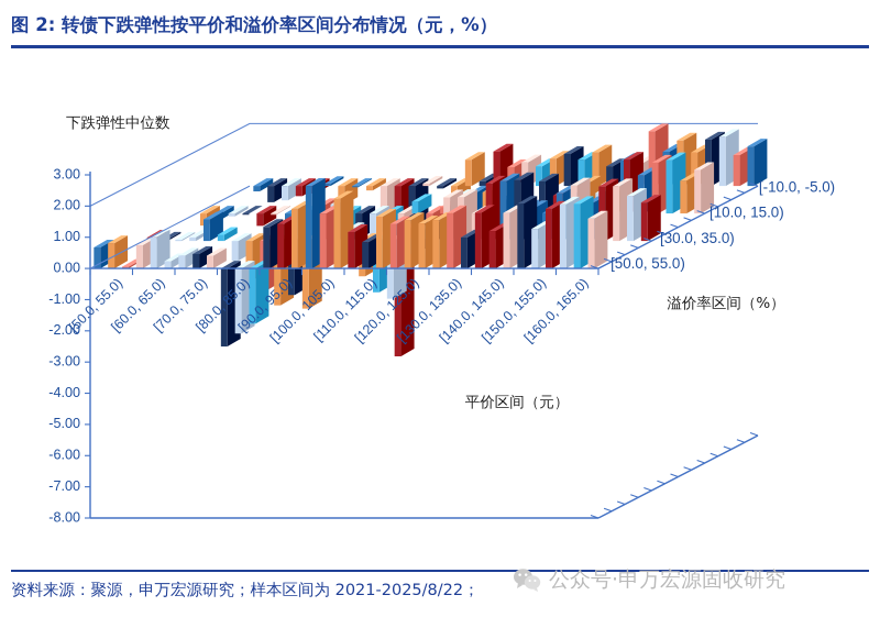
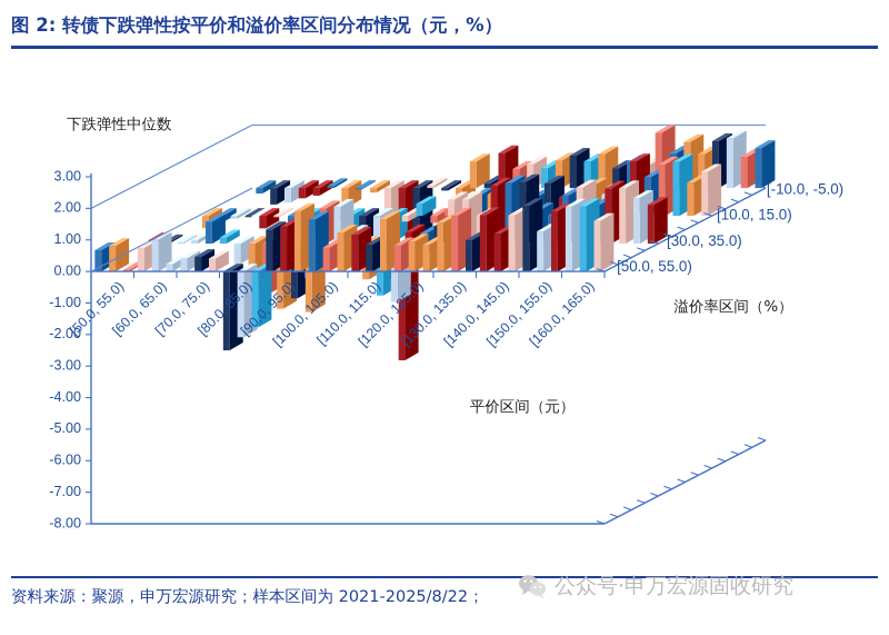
[-10.0, -5.0)/[100.0, 105.0): 2.1 -> 1.1
[30.0, 35.0)/[120.0, 125.0): 0.3 -> 0.7
[-10.0, -5.0)/[120.0, 125.0): 2.0 -> 1.4
